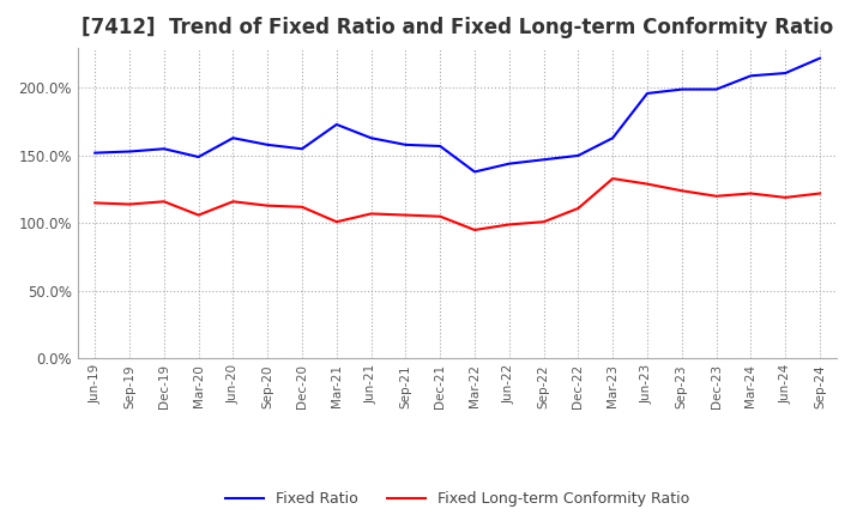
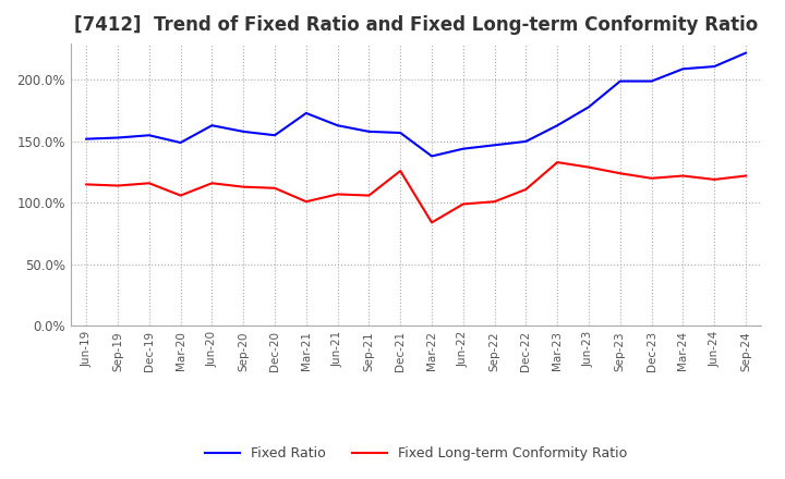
Fixed Long-term Conformity Ratio/Dec-21: 105% -> 126%
Fixed Long-term Conformity Ratio/Mar-22: 95% -> 84%
Fixed Ratio/Jun-23: 196% -> 178%
